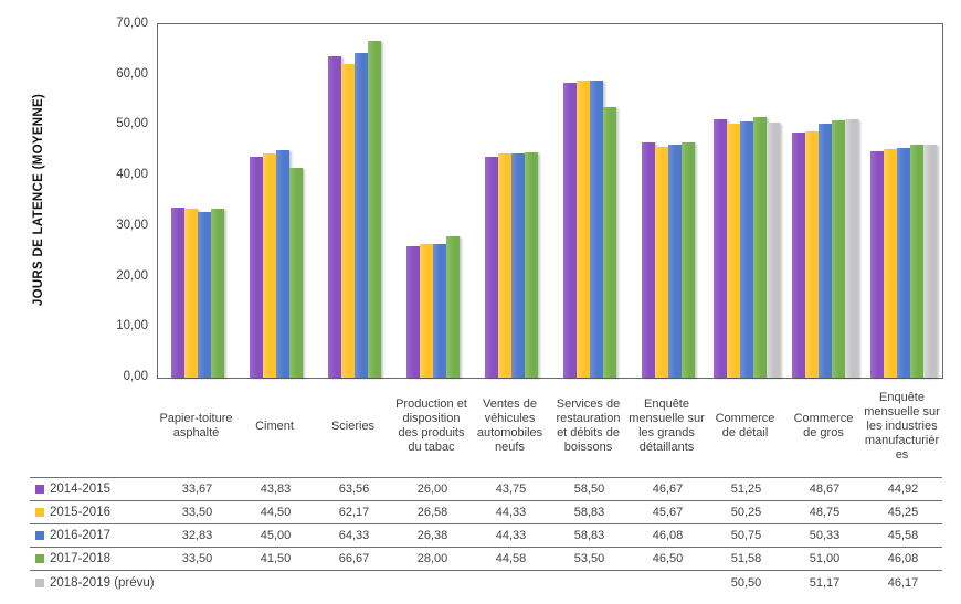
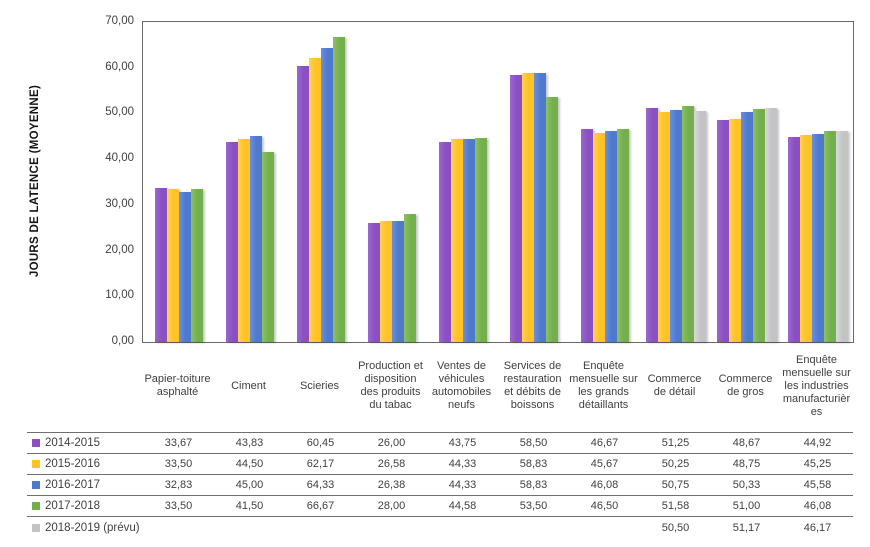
2014-2015/Scieries: 63,56 -> 60,45
